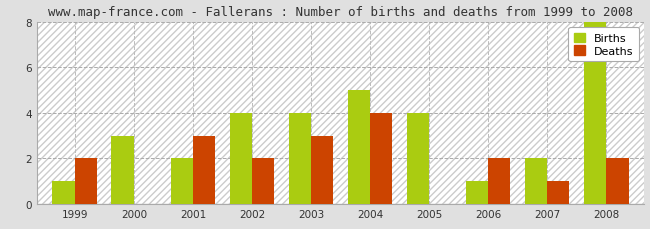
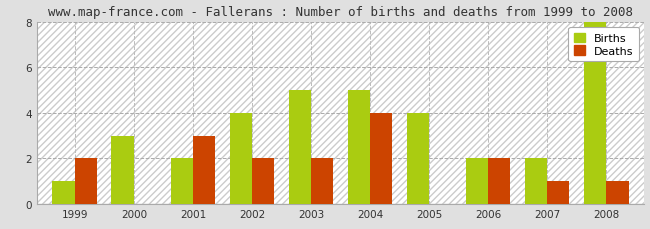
Births/2003: 4 -> 5
Deaths/2003: 3 -> 2
Births/2006: 1 -> 2
Deaths/2008: 2 -> 1
